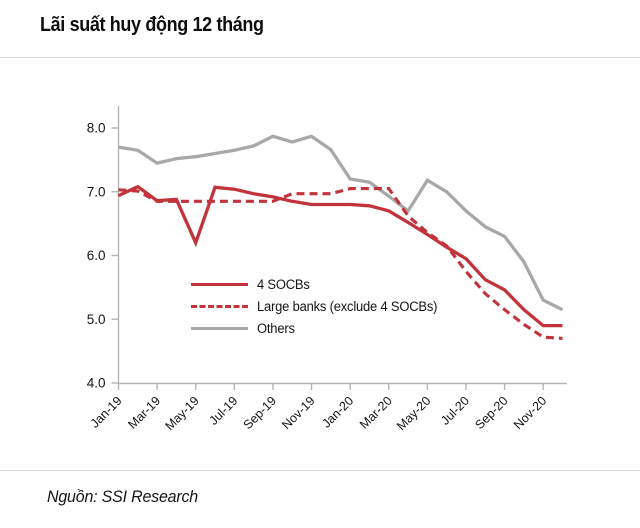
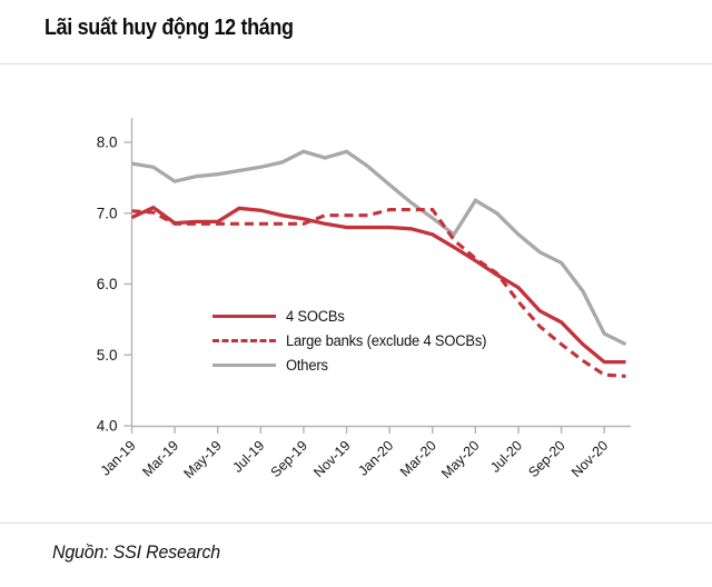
4 SOCBs/May-19: 6.2 -> 6.9
Others/Jan-20: 7.2 -> 7.4
